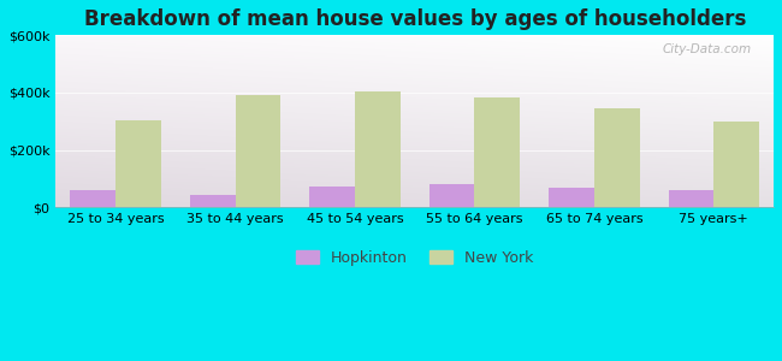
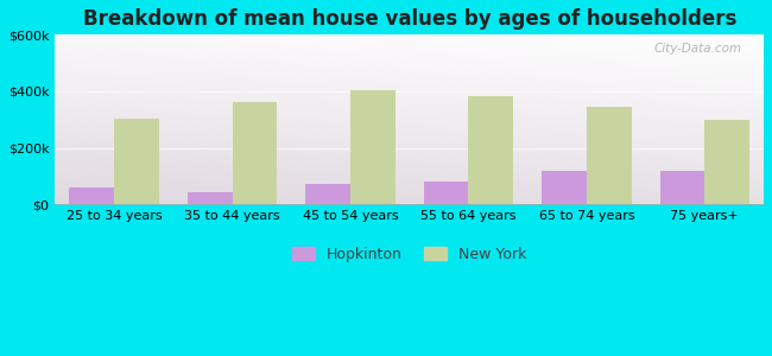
New York/35 to 44 years: $390k -> $360k
Hopkinton/65 to 74 years: $68k -> $120k
Hopkinton/75 years+: $62k -> $120k
